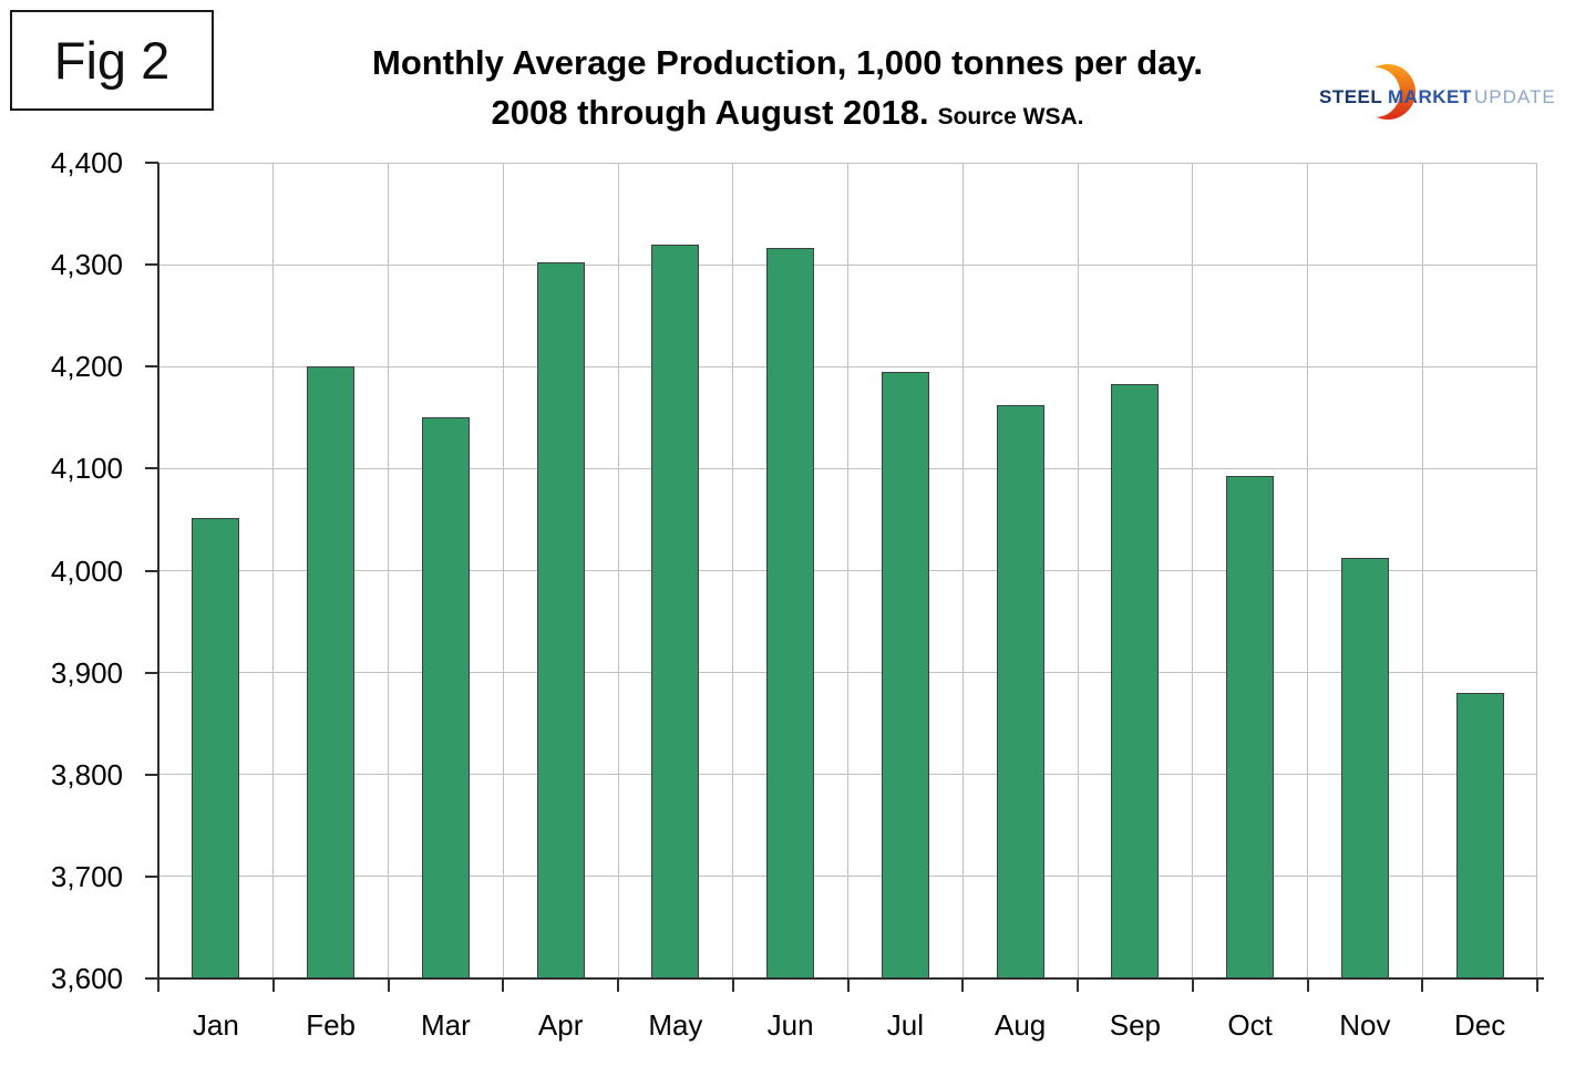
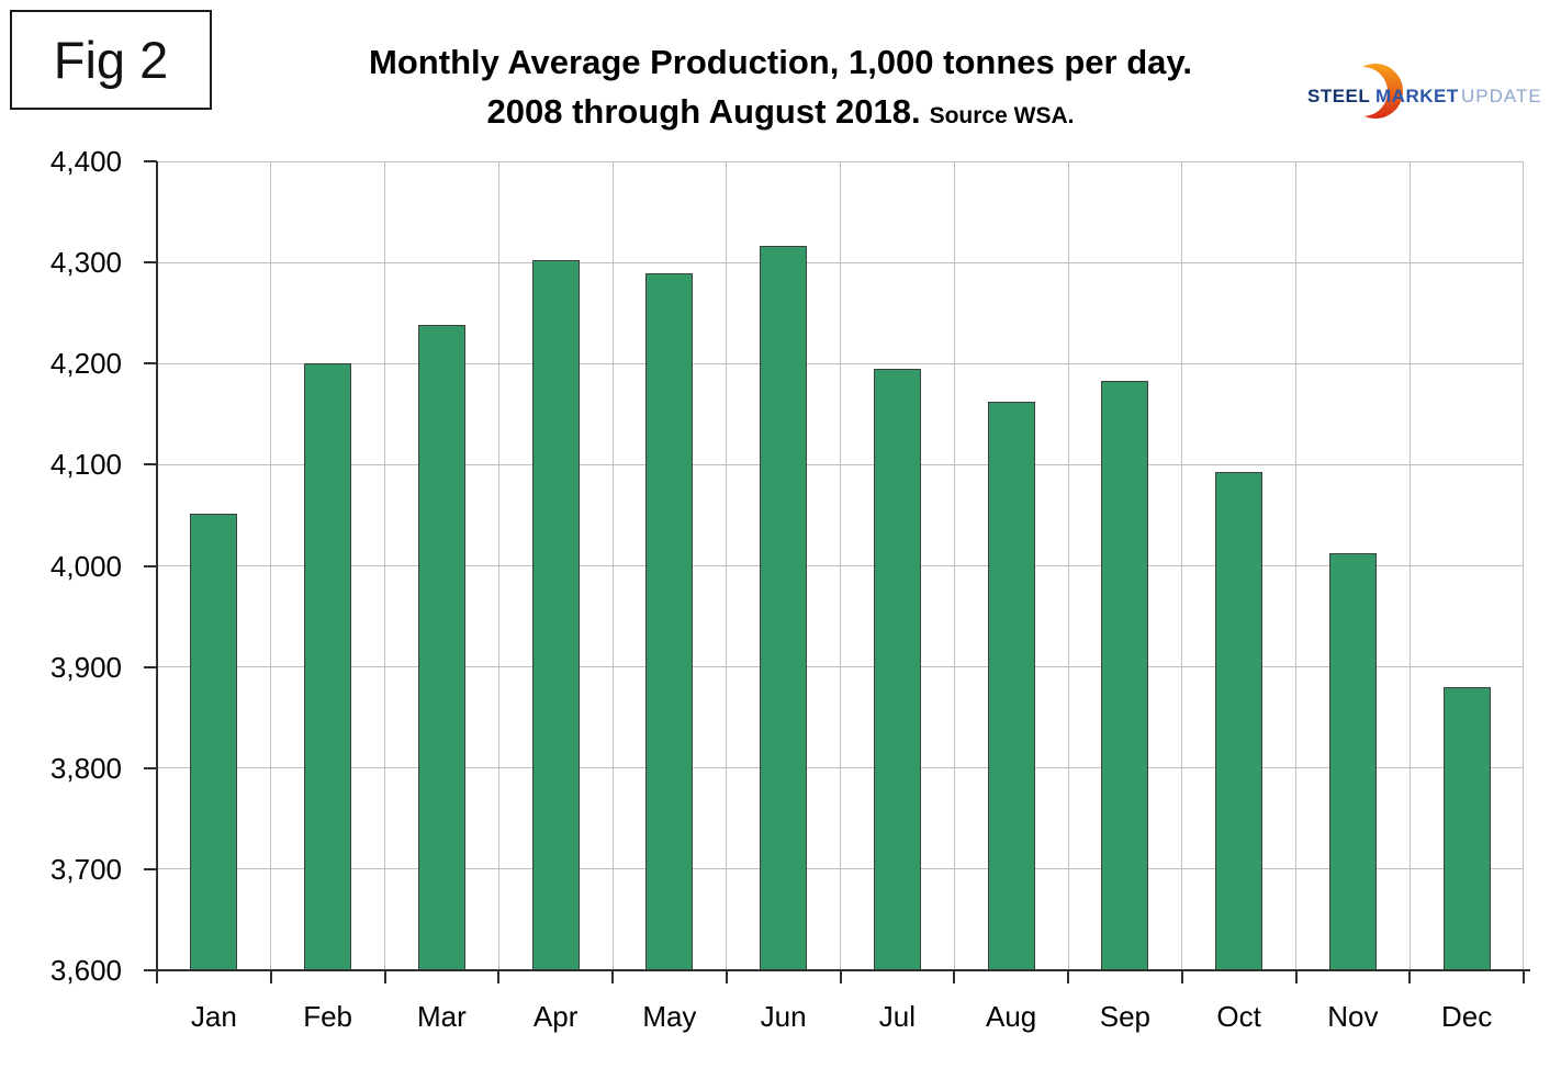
Mar: 4150 -> 4240
May: 4320 -> 4290
